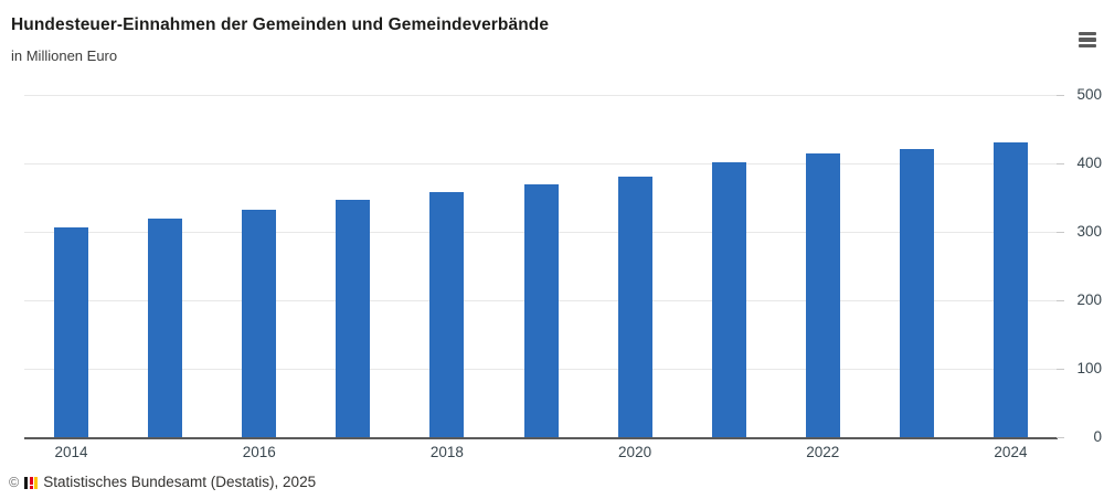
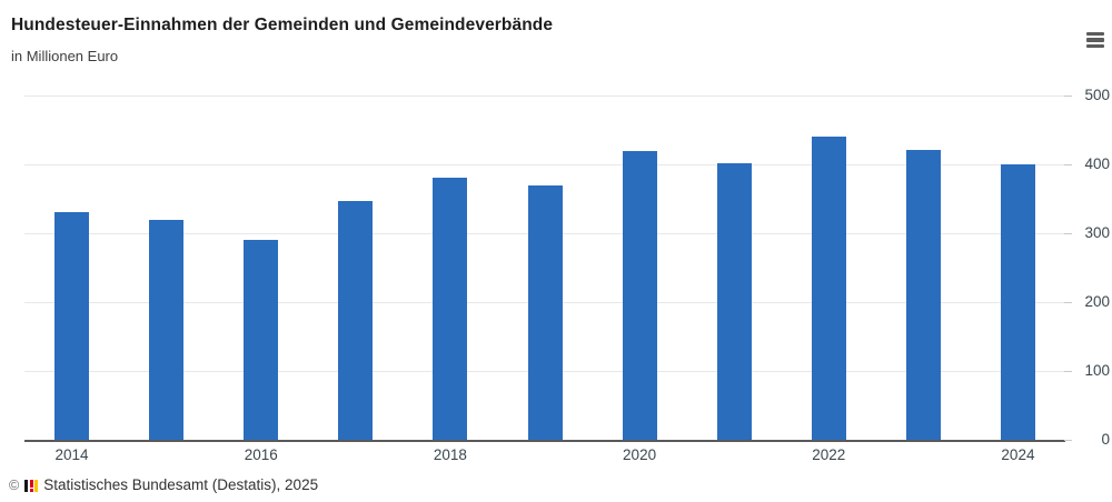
2014: 310 -> 330
2016: 330 -> 290
2018: 360 -> 380
2020: 380 -> 420
2022: 410 -> 440
2024: 430 -> 400
